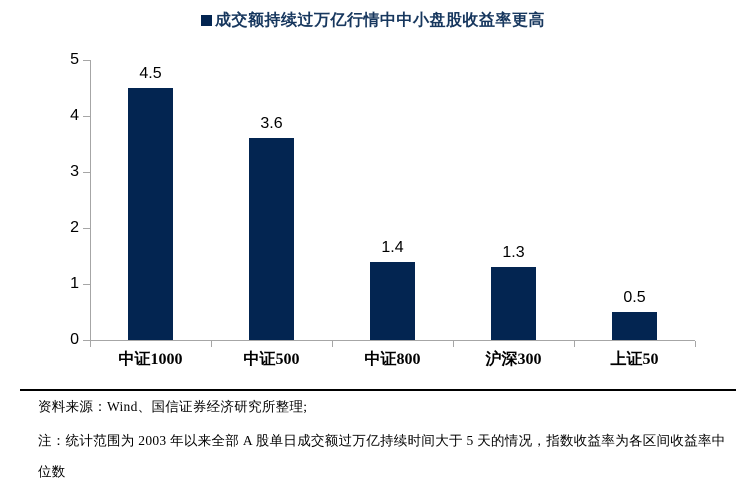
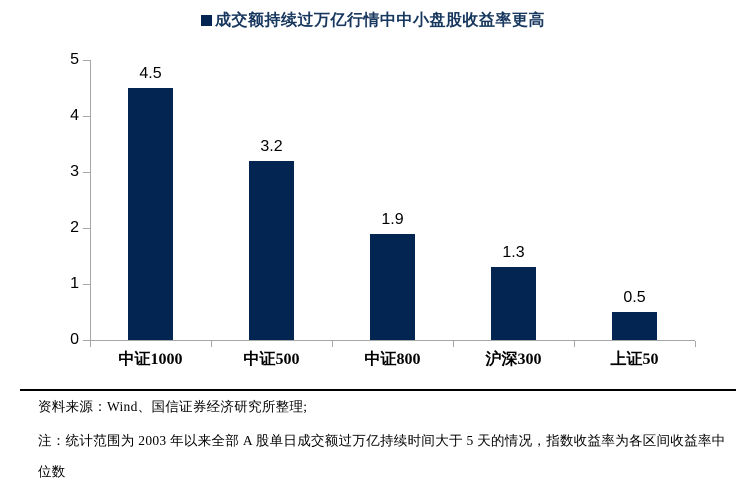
中证500: 3.6 -> 3.2
中证800: 1.4 -> 1.9
